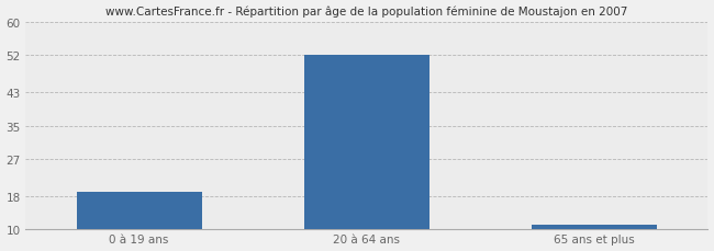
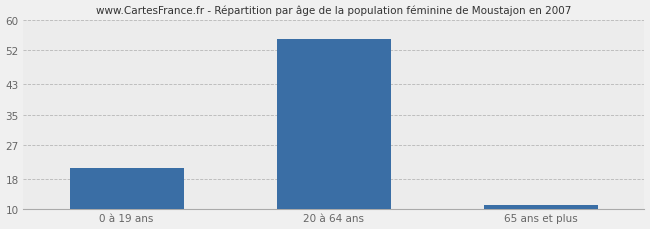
0 à 19 ans: 19 -> 21
20 à 64 ans: 52 -> 55
